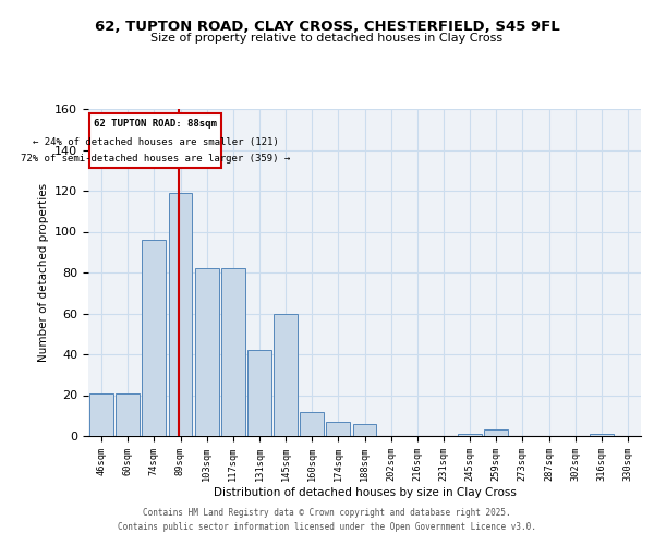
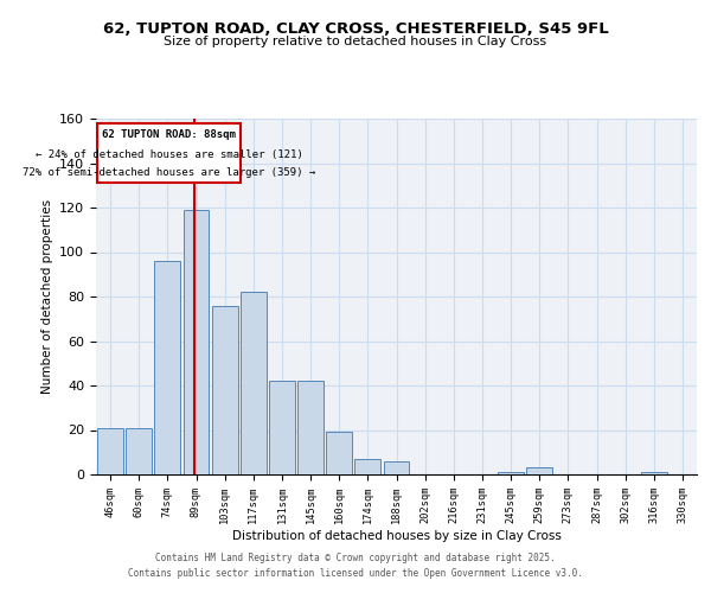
103sqm: 82 -> 76
145sqm: 60 -> 42
160sqm: 12 -> 19
